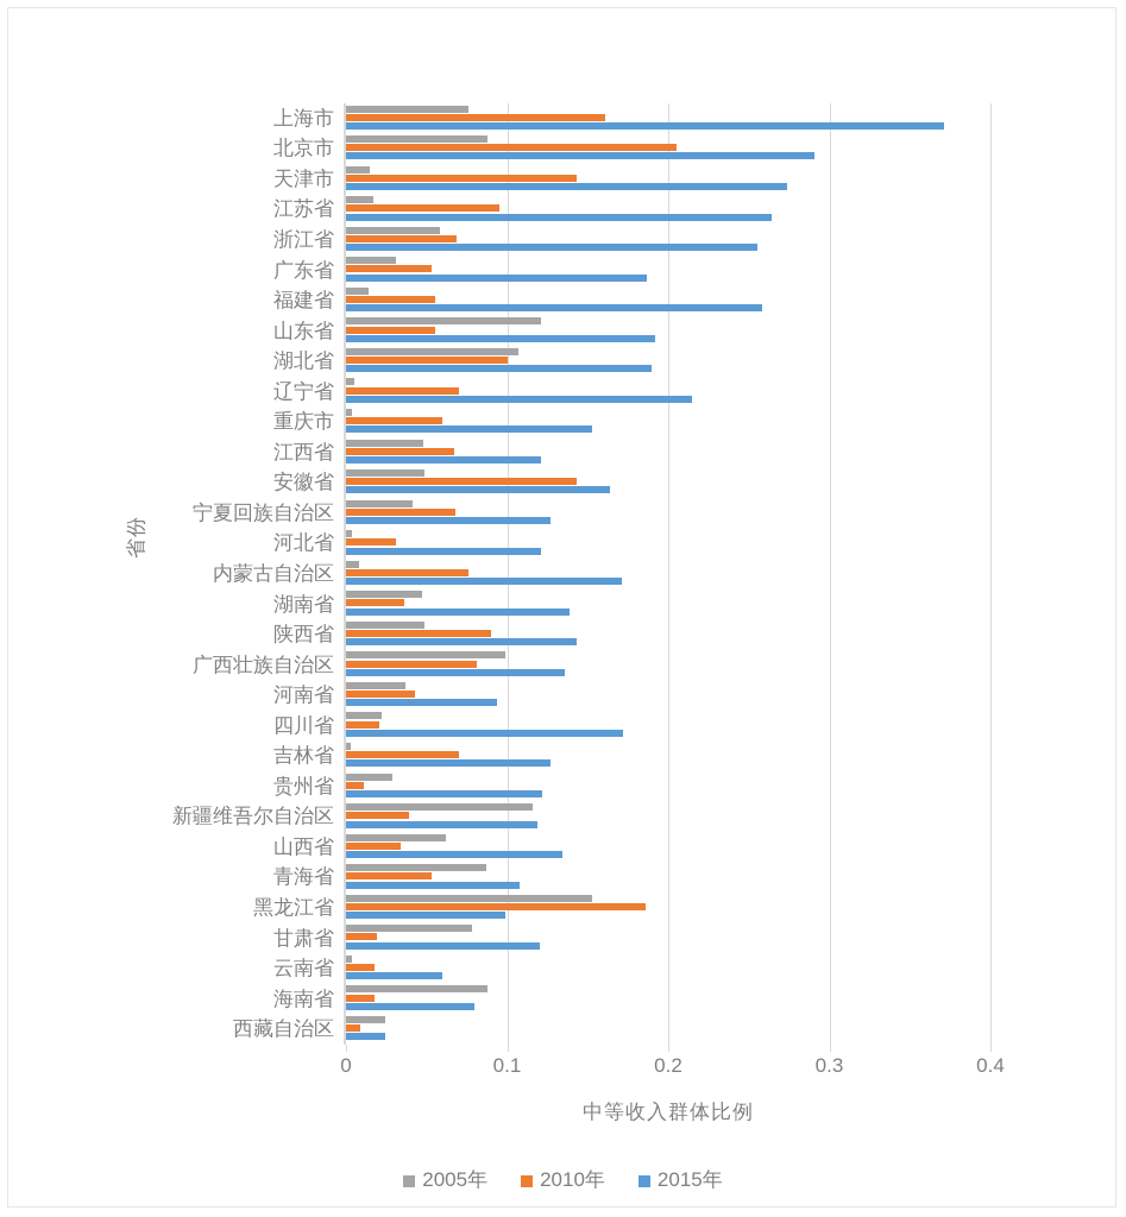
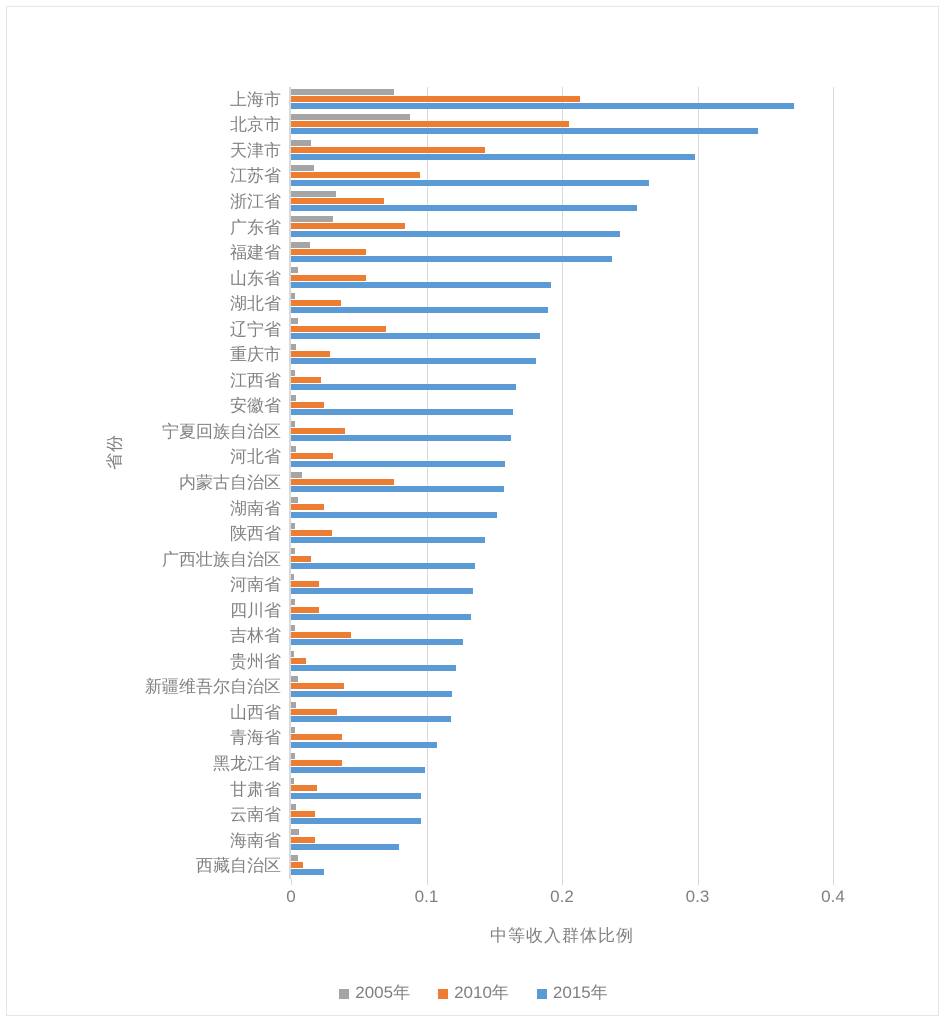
2010年/上海市: 0.161 -> 0.213
2015年/北京市: 0.291 -> 0.345
2015年/天津市: 0.274 -> 0.298
2005年/浙江省: 0.058 -> 0.033
2010年/广东省: 0.053 -> 0.084
2015年/广东省: 0.187 -> 0.243
2015年/福建省: 0.258 -> 0.237
2005年/山东省: 0.121 -> 0.005
2005年/湖北省: 0.107 -> 0.003
2010年/湖北省: 0.100 -> 0.037
2015年/辽宁省: 0.215 -> 0.184
2010年/重庆市: 0.060 -> 0.029
2015年/重庆市: 0.153 -> 0.181
2005年/江西省: 0.048 -> 0.003
2010年/江西省: 0.067 -> 0.022
2015年/江西省: 0.121 -> 0.166
2005年/安徽省: 0.049 -> 0.004
2010年/安徽省: 0.143 -> 0.024
2005年/宁夏回族自治区: 0.041 -> 0.003
2010年/宁夏回族自治区: 0.068 -> 0.040
2015年/宁夏回族自治区: 0.127 -> 0.162
2015年/河北省: 0.121 -> 0.158
2015年/内蒙古自治区: 0.171 -> 0.157
2005年/湖南省: 0.047 -> 0.005
2010年/湖南省: 0.036 -> 0.024
2015年/湖南省: 0.139 -> 0.152
2005年/陕西省: 0.049 -> 0.003
2010年/陕西省: 0.090 -> 0.030
2005年/广西壮族自治区: 0.099 -> 0.003
2010年/广西壮族自治区: 0.081 -> 0.015
2005年/河南省: 0.037 -> 0.002
2010年/河南省: 0.043 -> 0.021
2015年/河南省: 0.094 -> 0.134
2005年/四川省: 0.022 -> 0.003
2015年/四川省: 0.172 -> 0.133
2010年/吉林省: 0.070 -> 0.044
2005年/贵州省: 0.029 -> 0.002
2005年/新疆维吾尔自治区: 0.116 -> 0.005
2005年/山西省: 0.062 -> 0.004
2015年/山西省: 0.134 -> 0.118
2005年/青海省: 0.087 -> 0.003
2010年/青海省: 0.053 -> 0.038
2005年/黑龙江省: 0.153 -> 0.003
2010年/黑龙江省: 0.186 -> 0.038
2005年/甘肃省: 0.078 -> 0.002
2015年/甘肃省: 0.120 -> 0.096
2015年/云南省: 0.060 -> 0.096
2005年/海南省: 0.088 -> 0.006
2005年/西藏自治区: 0.024 -> 0.005
